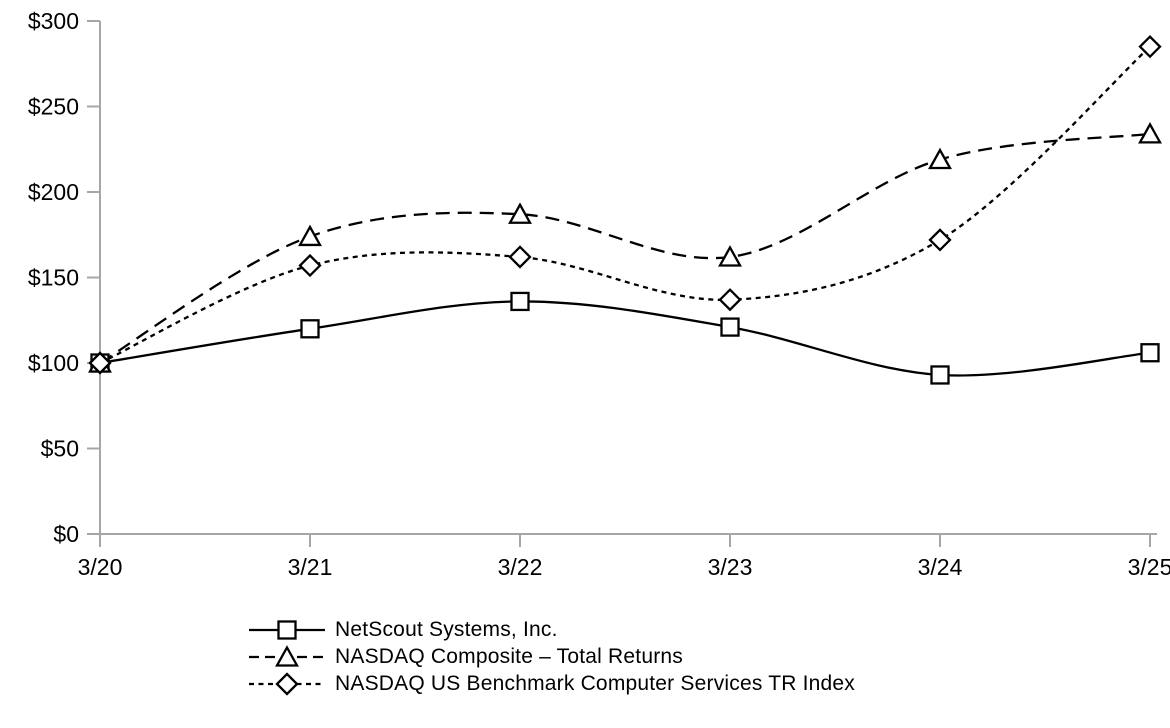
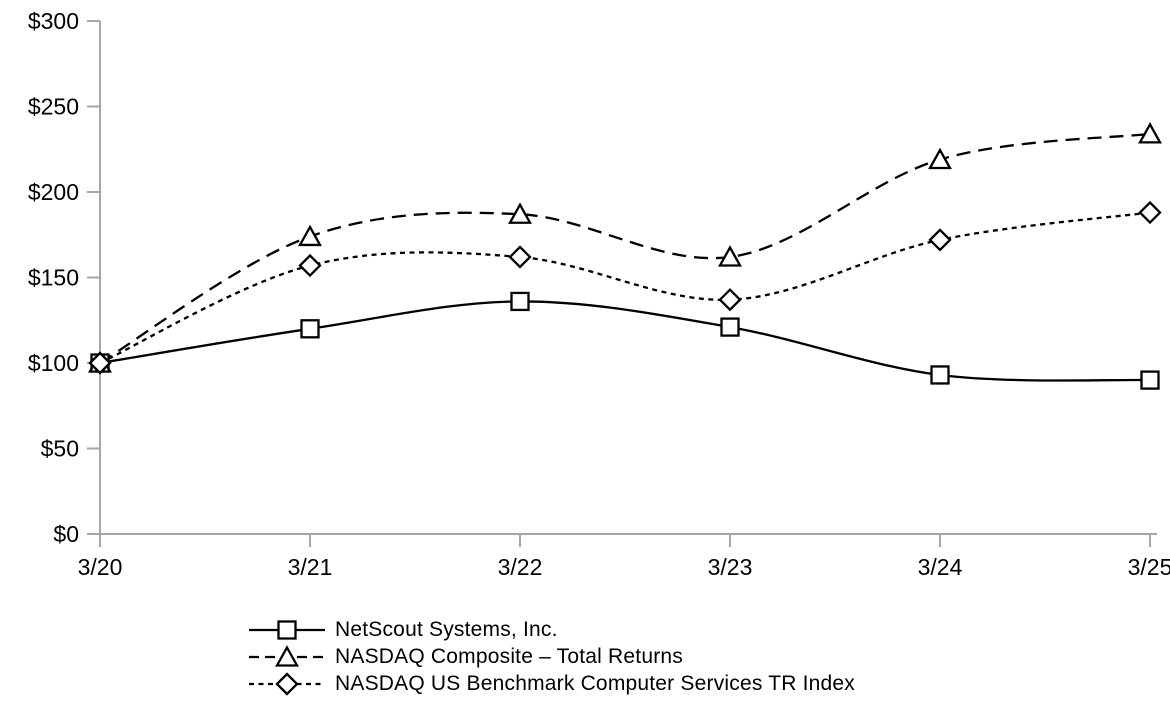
NetScout Systems, Inc./3/25: $106 -> $90
NASDAQ US Benchmark Computer Services TR Index/3/25: $285 -> $188
